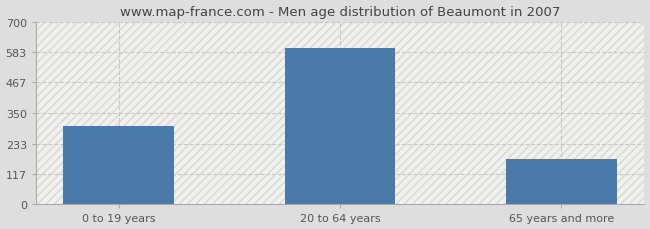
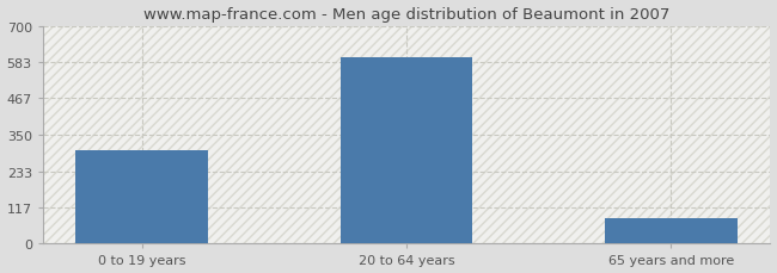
65 years and more: 175 -> 82
